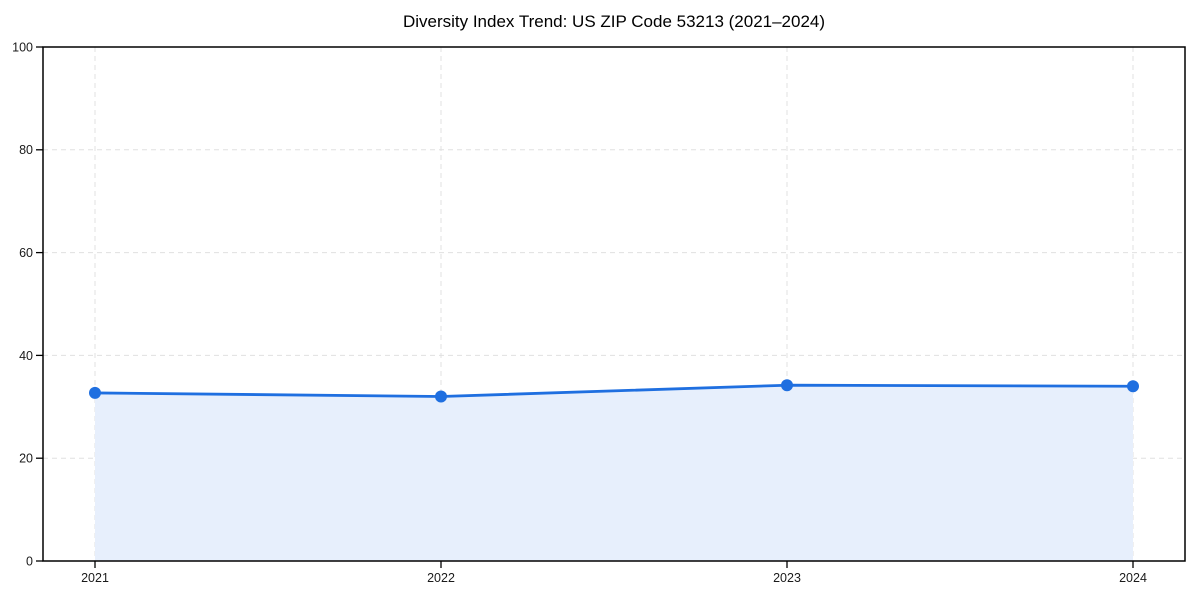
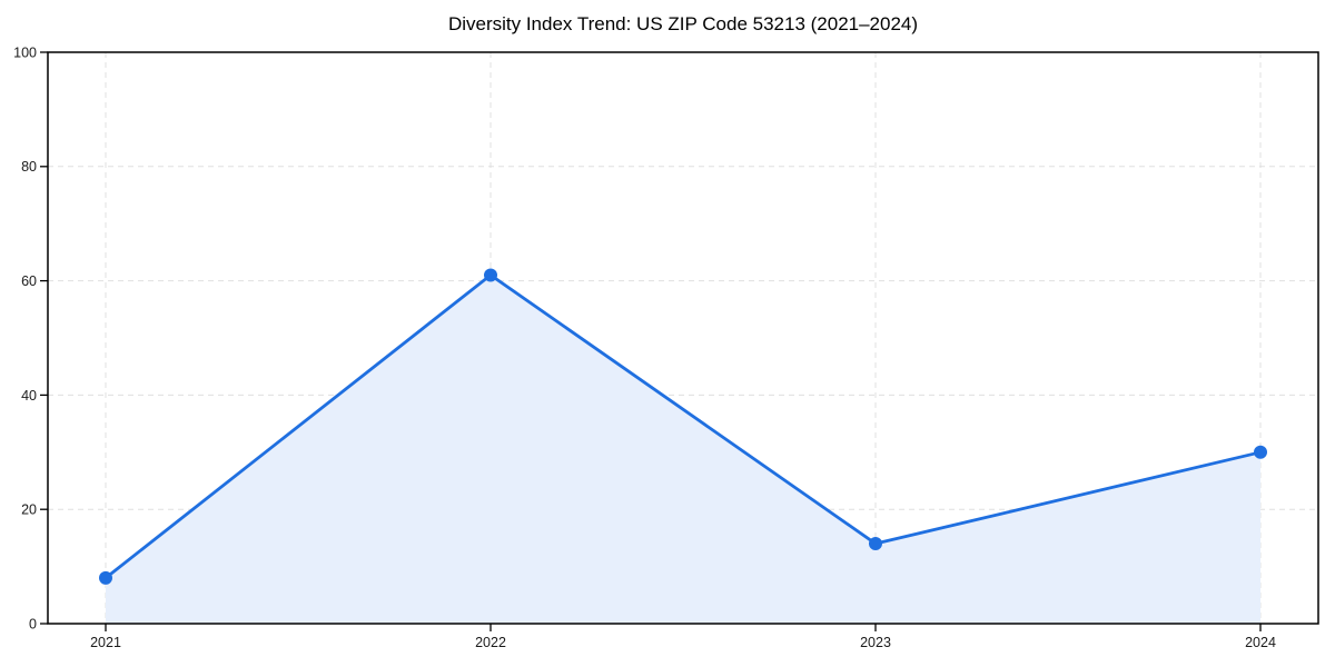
2021: 33 -> 8
2022: 32 -> 61
2023: 34 -> 14
2024: 34 -> 30
